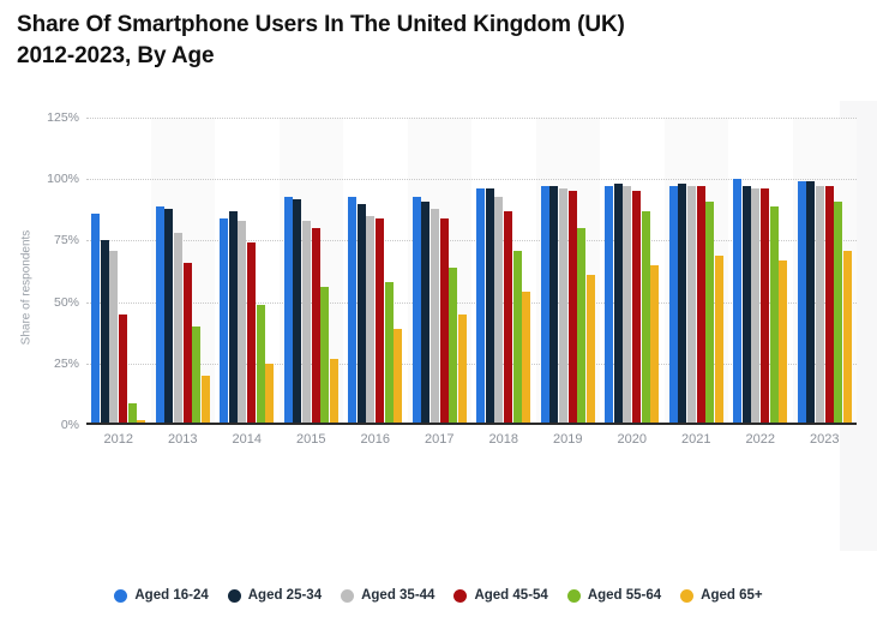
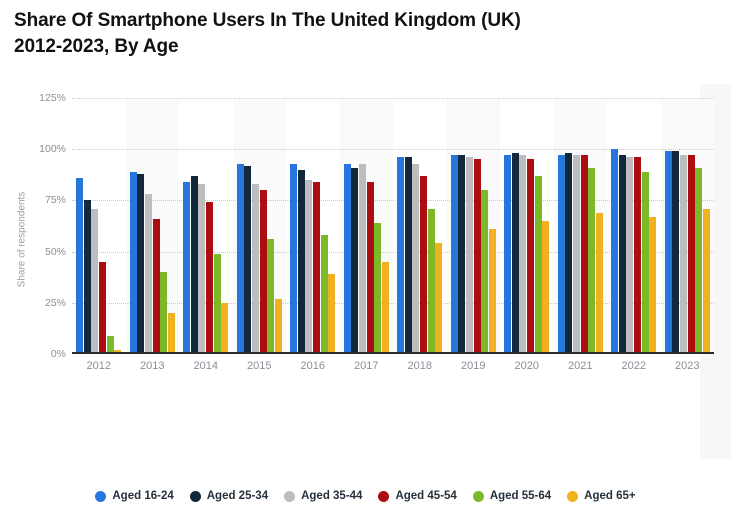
Aged 35-44/2017: 88% -> 93%
